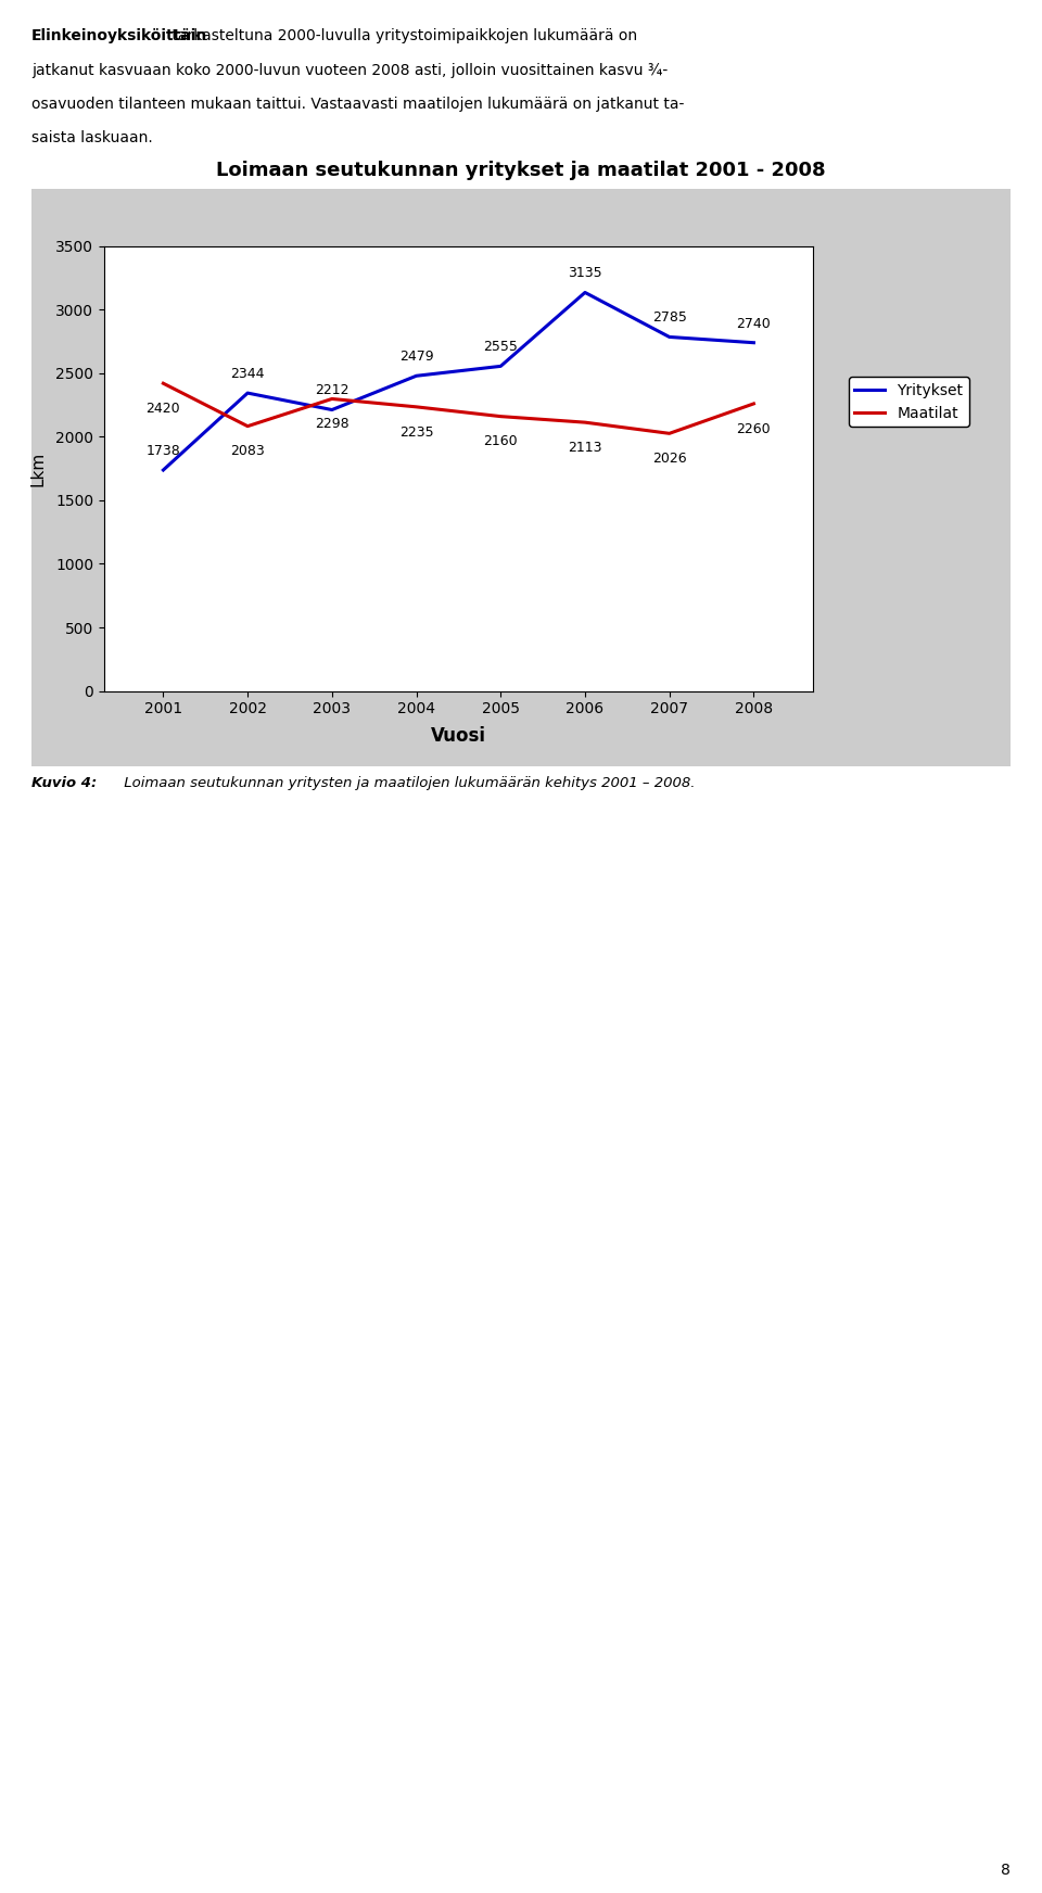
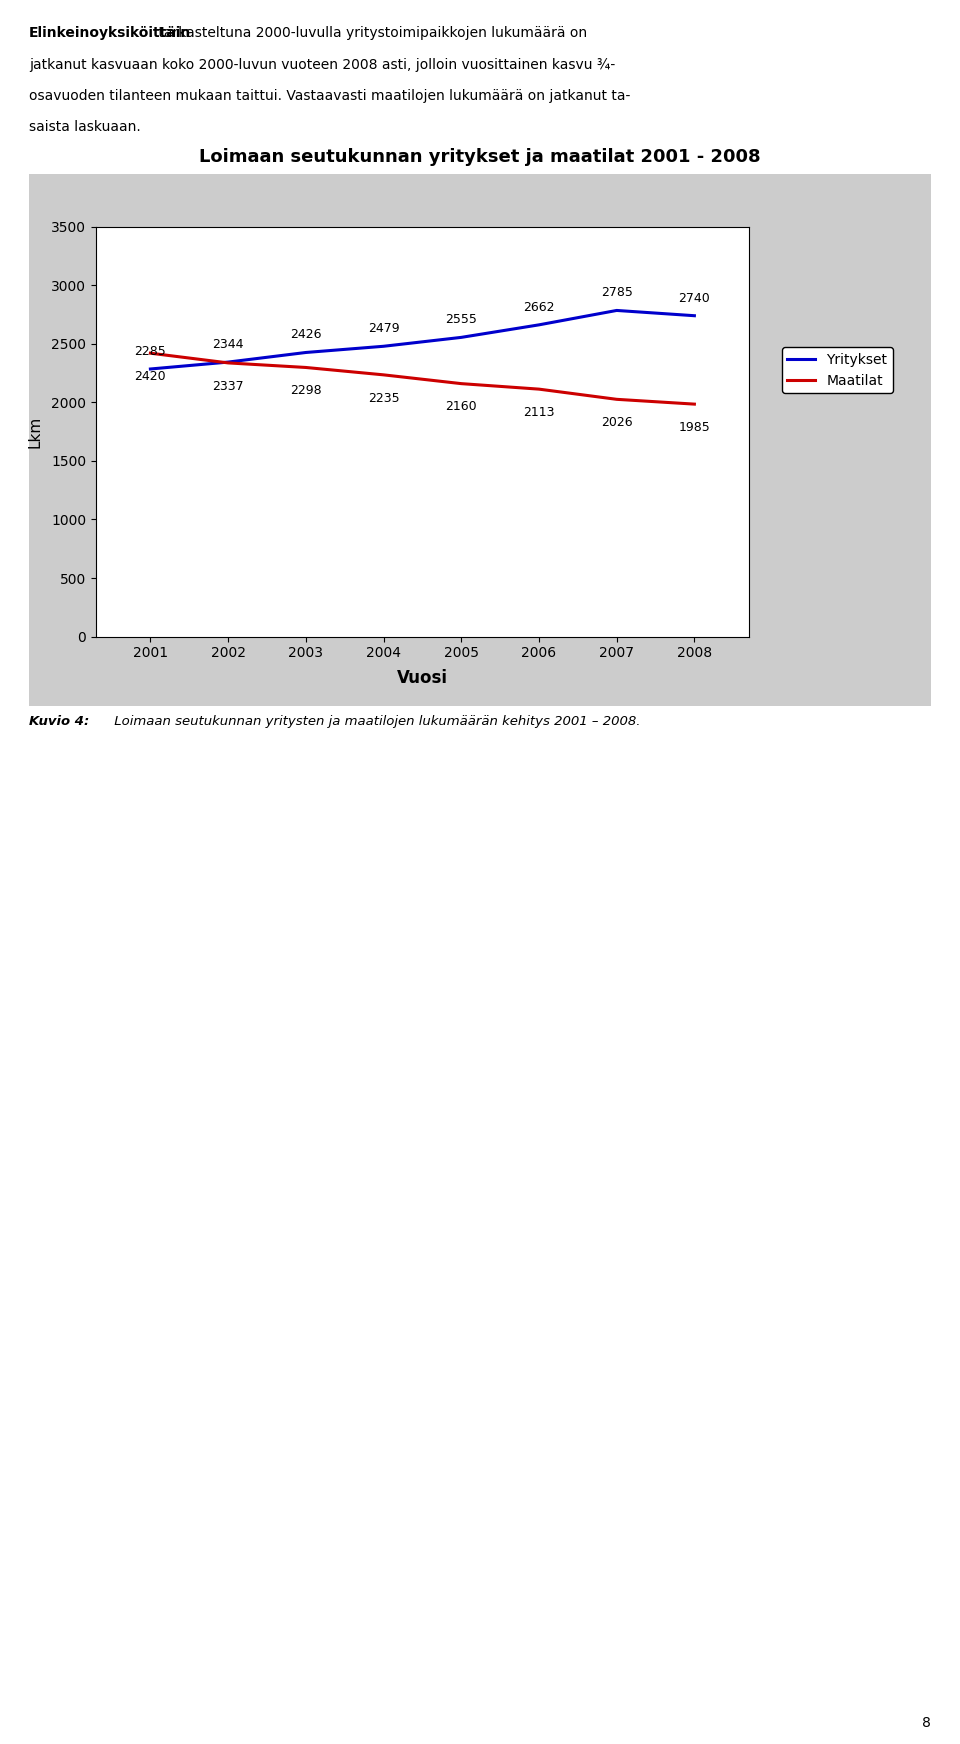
Yritykset/2001: 1738 -> 2285
Maatilat/2002: 2083 -> 2337
Yritykset/2003: 2212 -> 2426
Yritykset/2006: 3135 -> 2662
Maatilat/2008: 2260 -> 1985
